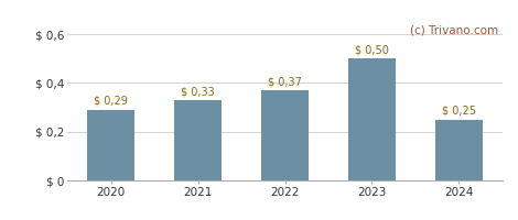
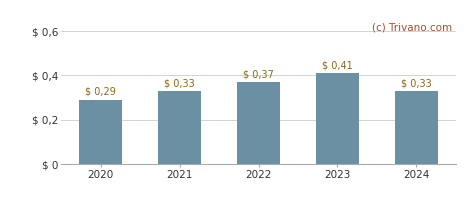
2023: 0,50 -> 0,41
2024: 0,25 -> 0,33
